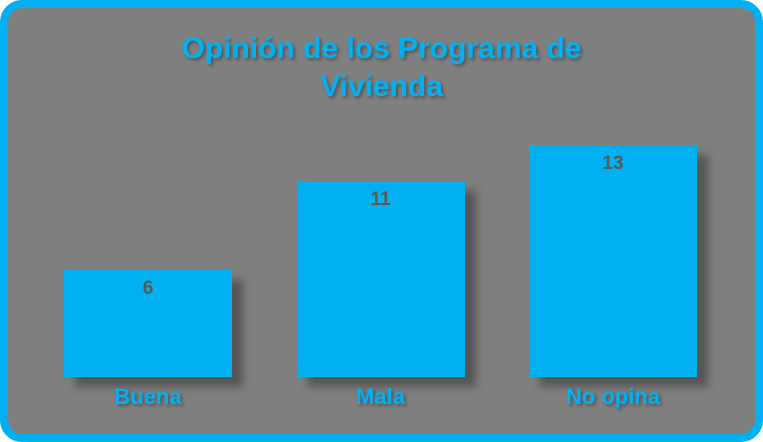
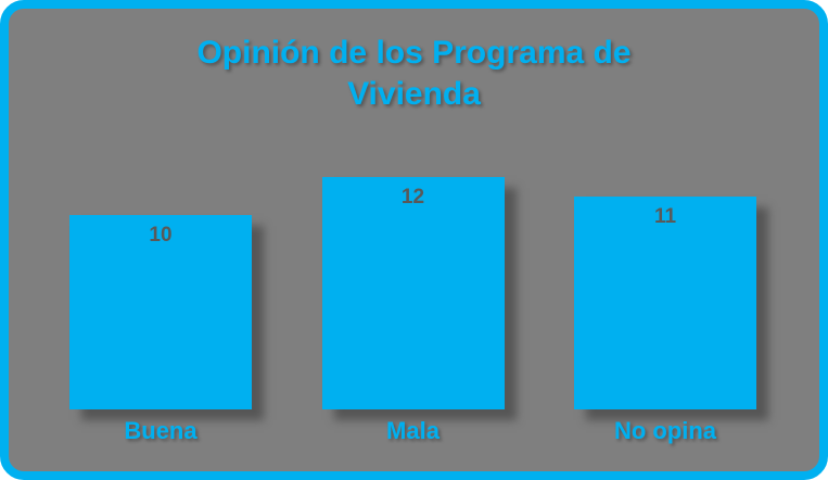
Buena: 6 -> 10
Mala: 11 -> 12
No opina: 13 -> 11
